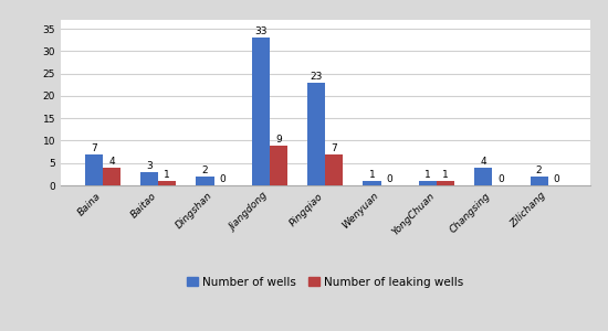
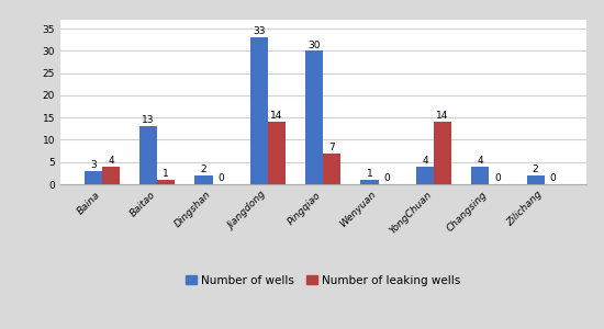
Number of wells/Baina: 7 -> 3
Number of wells/Baitao: 3 -> 13
Number of leaking wells/Jiangdong: 9 -> 14
Number of wells/Pingqiao: 23 -> 30
Number of wells/YongChuan: 1 -> 4
Number of leaking wells/YongChuan: 1 -> 14
